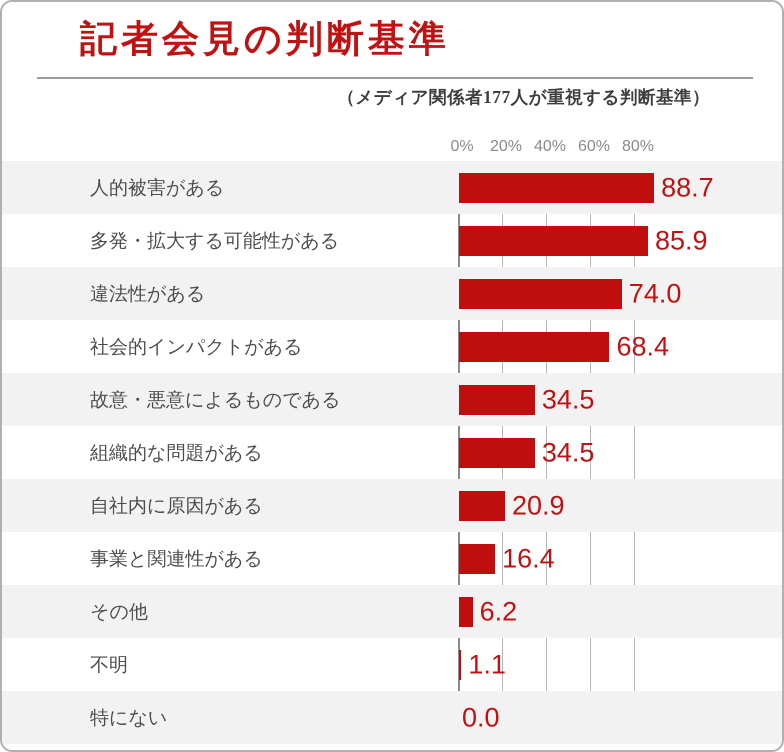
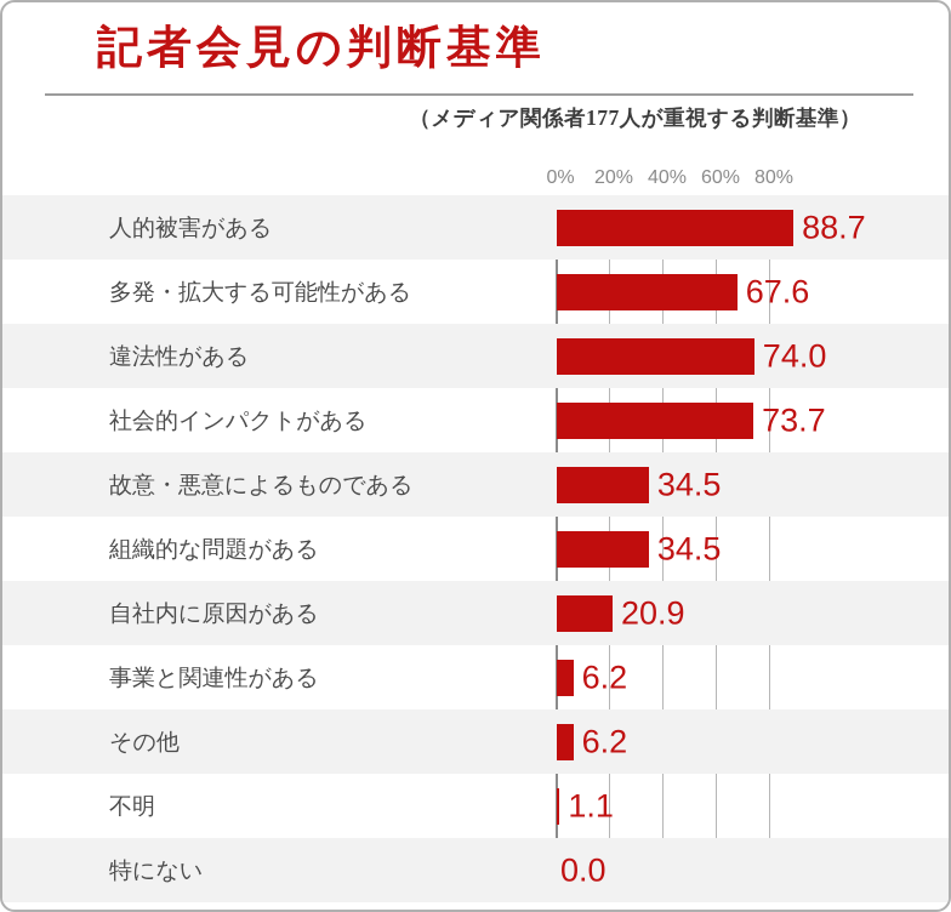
多発・拡大する可能性がある: 85.9 -> 67.6
社会的インパクトがある: 68.4 -> 73.7
事業と関連性がある: 16.4 -> 6.2
